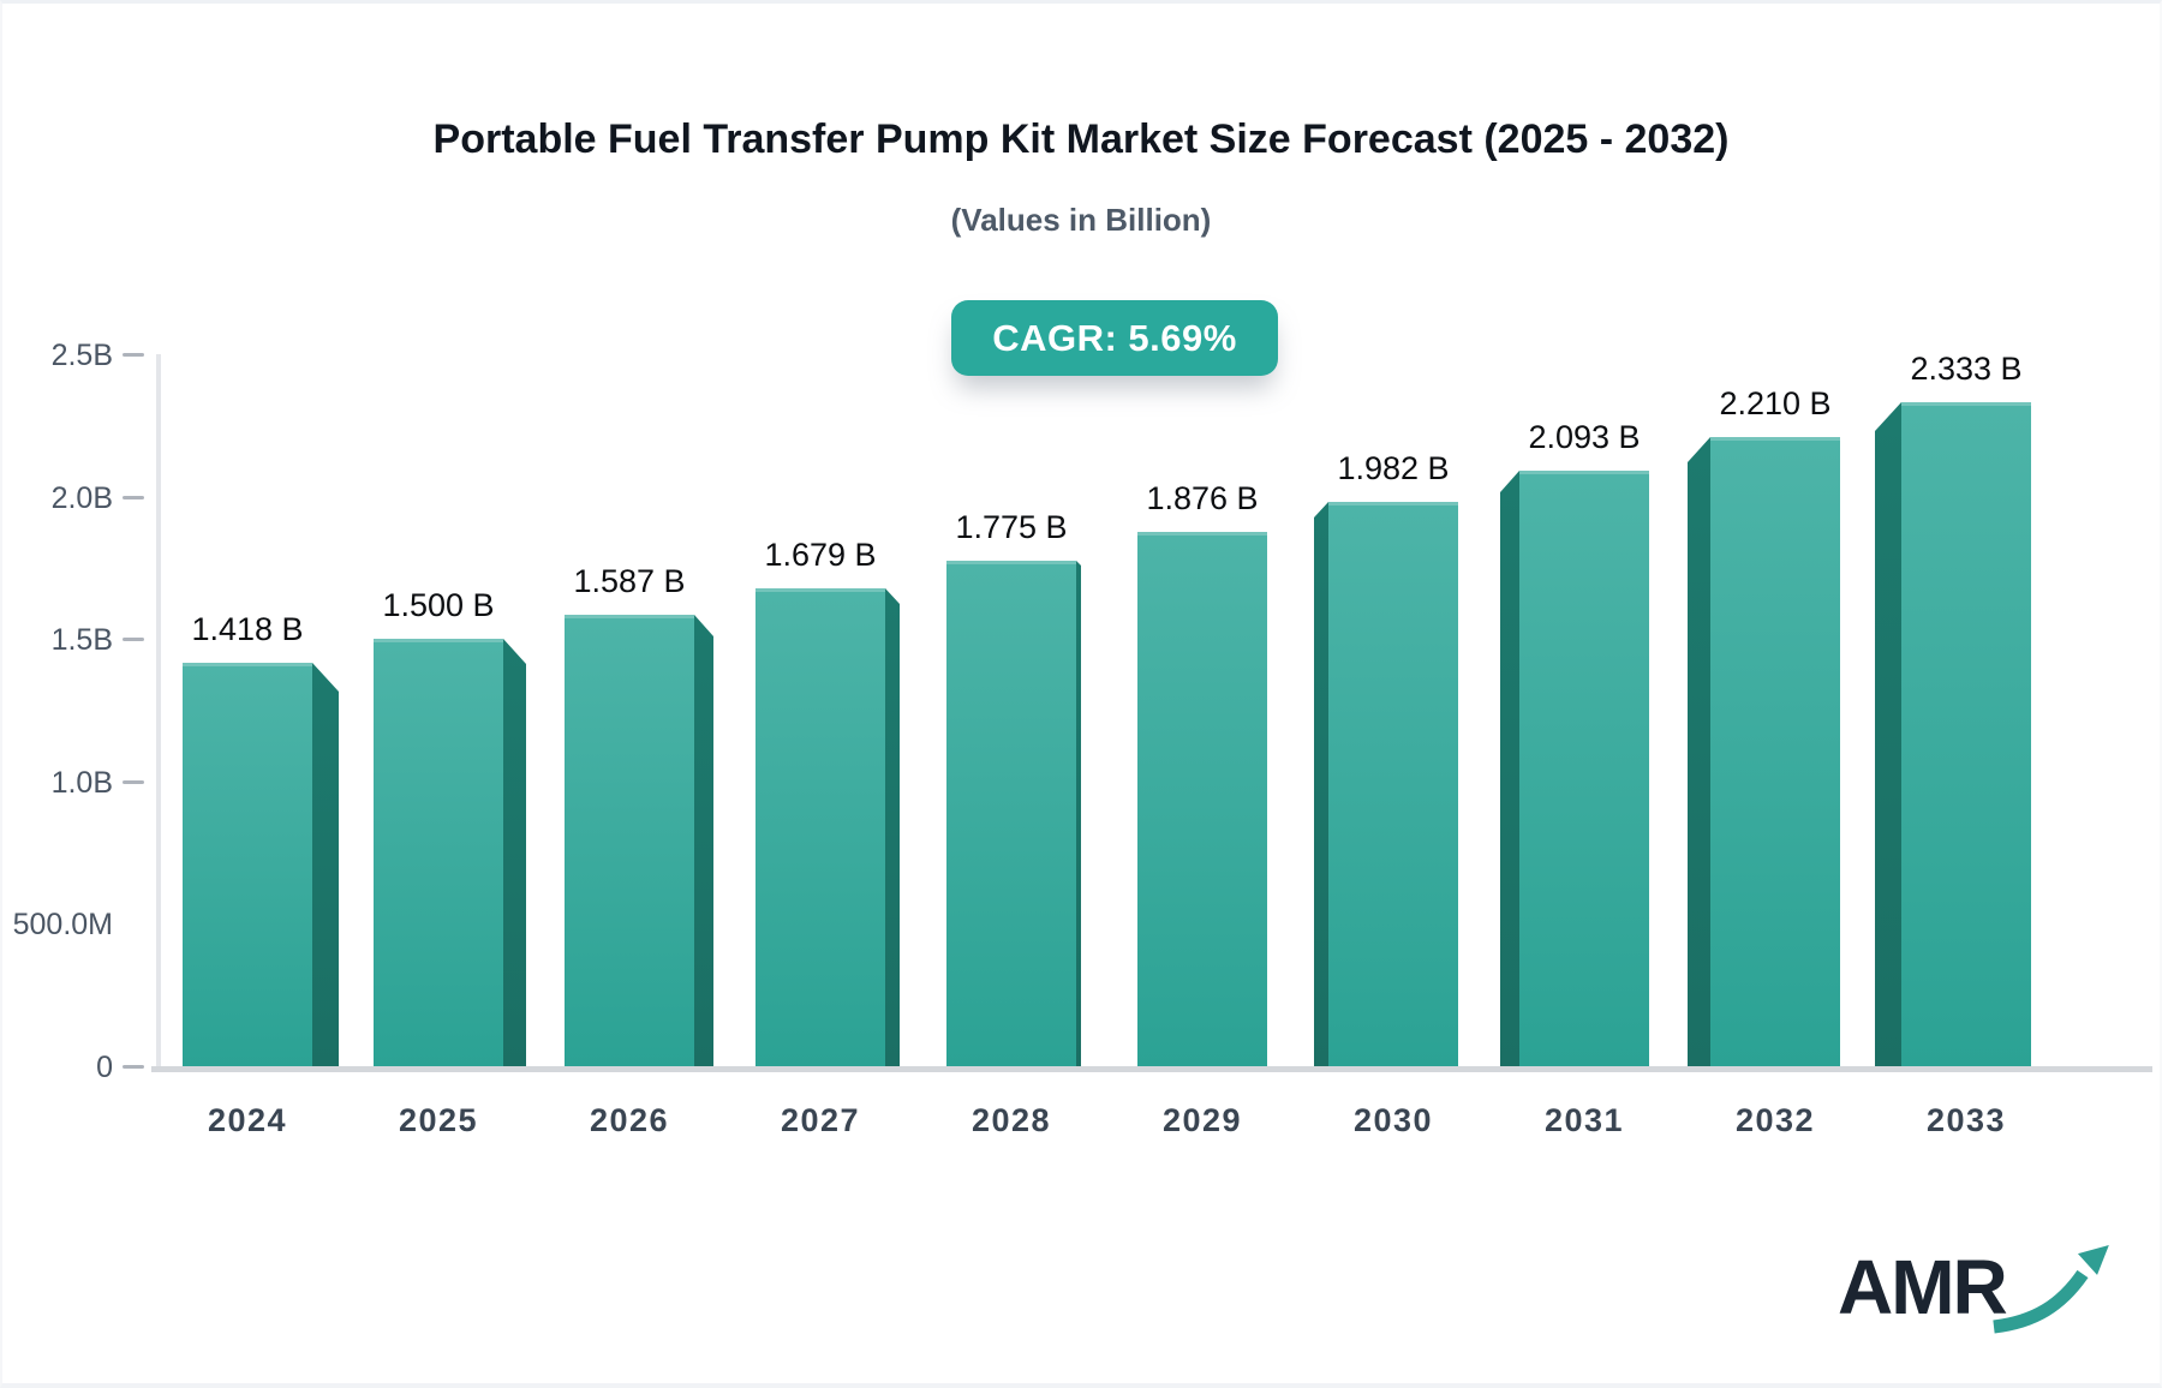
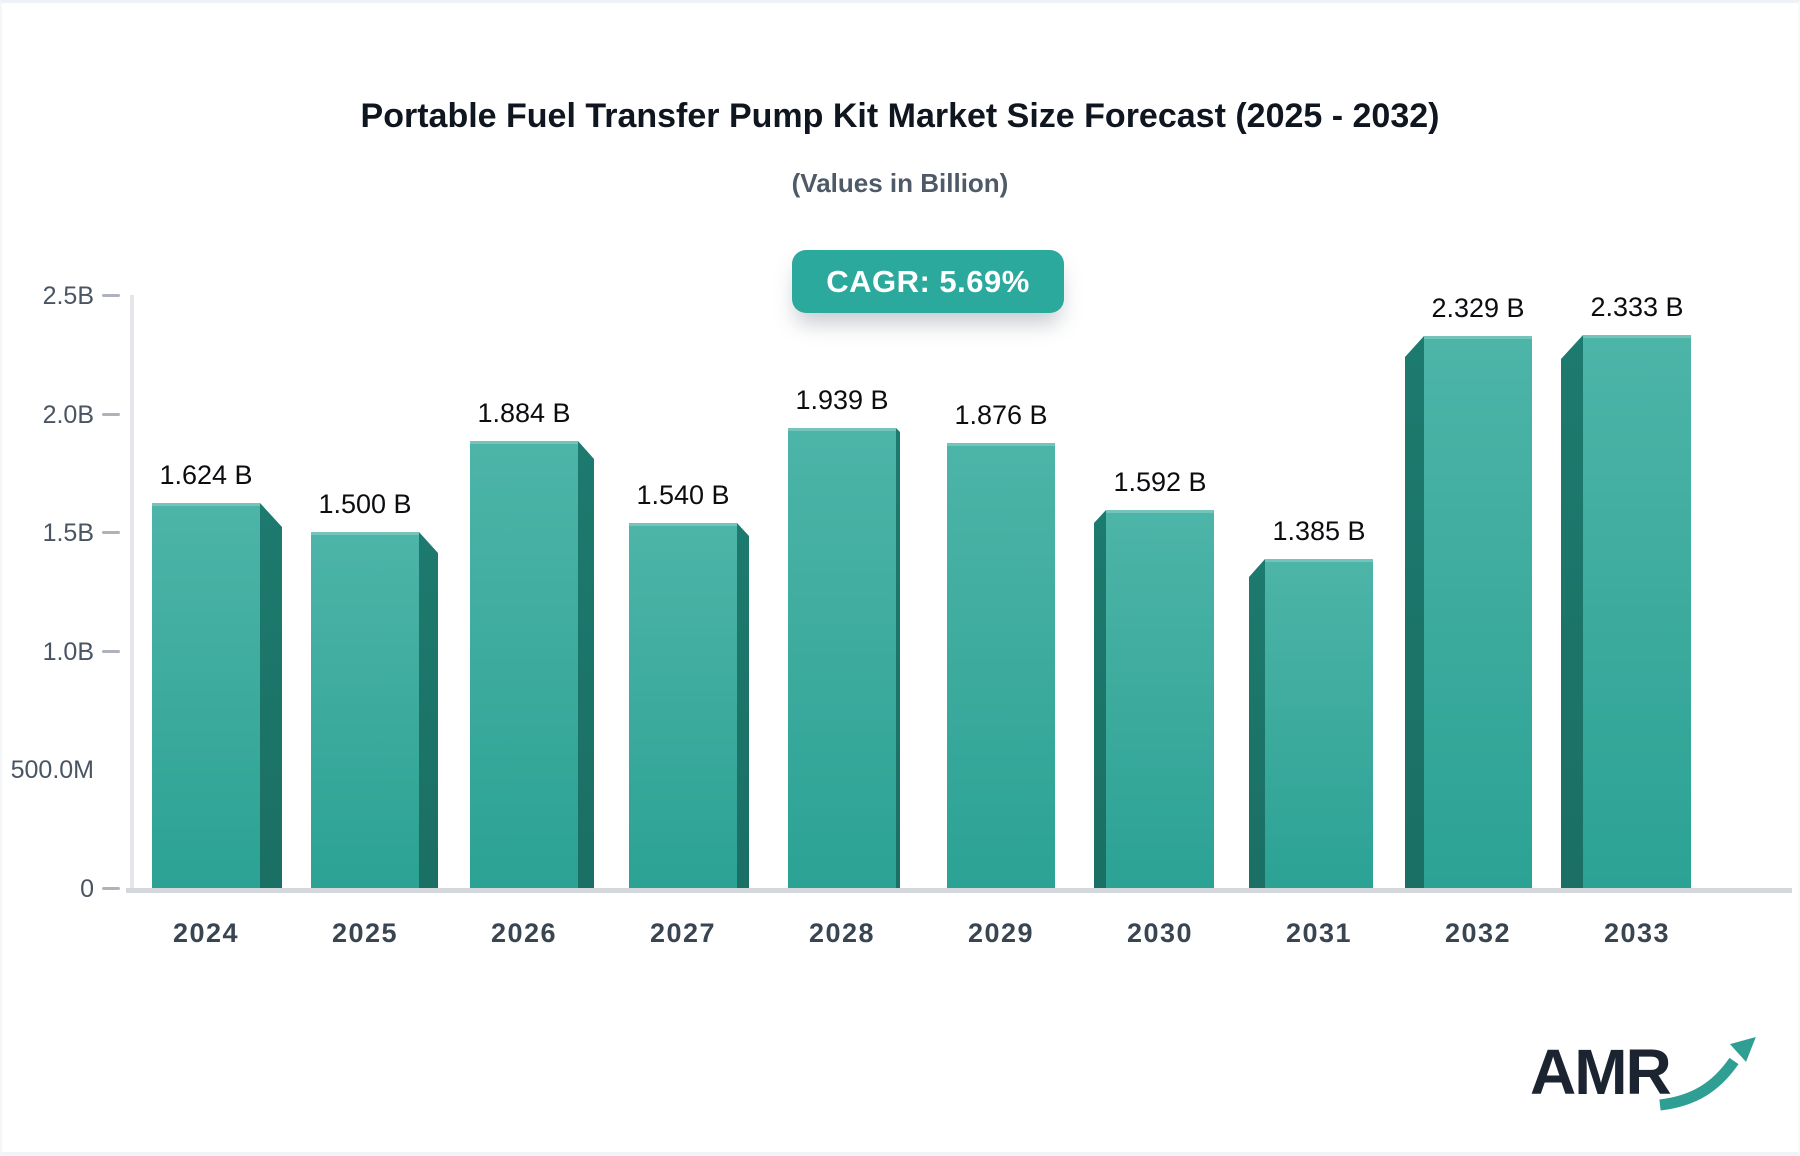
2024: 1.418 -> 1.624
2026: 1.587 -> 1.884
2027: 1.679 -> 1.540
2028: 1.775 -> 1.939
2030: 1.982 -> 1.592
2031: 2.093 -> 1.385
2032: 2.210 -> 2.329
